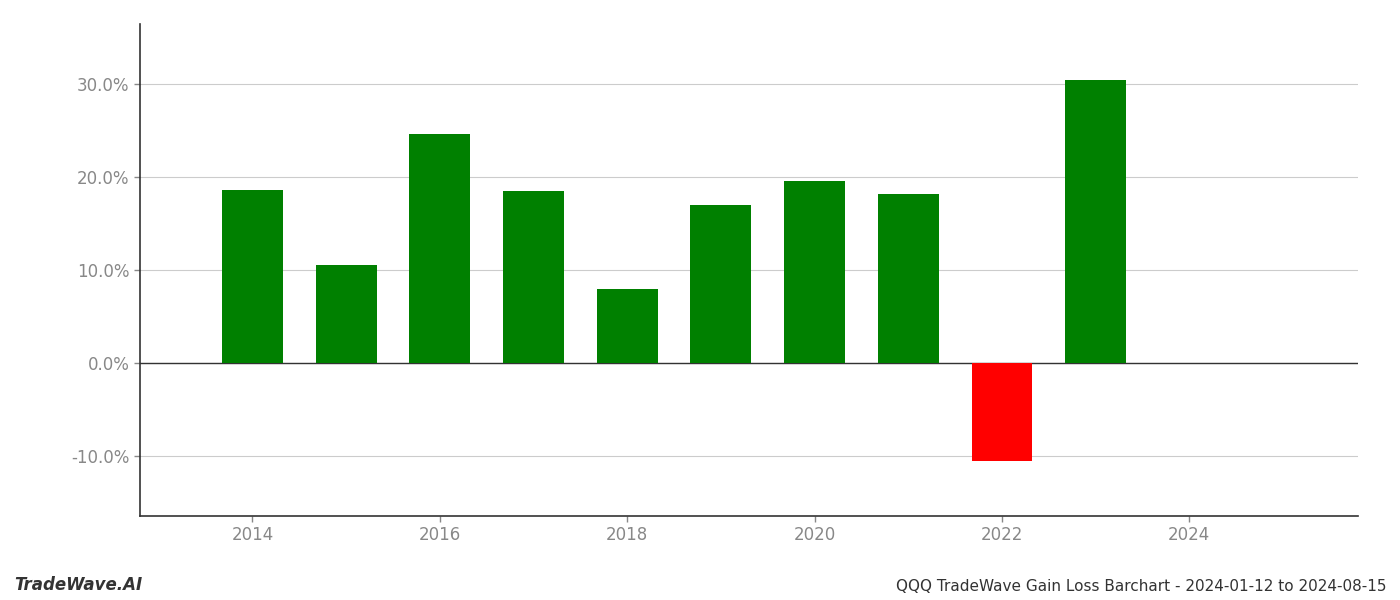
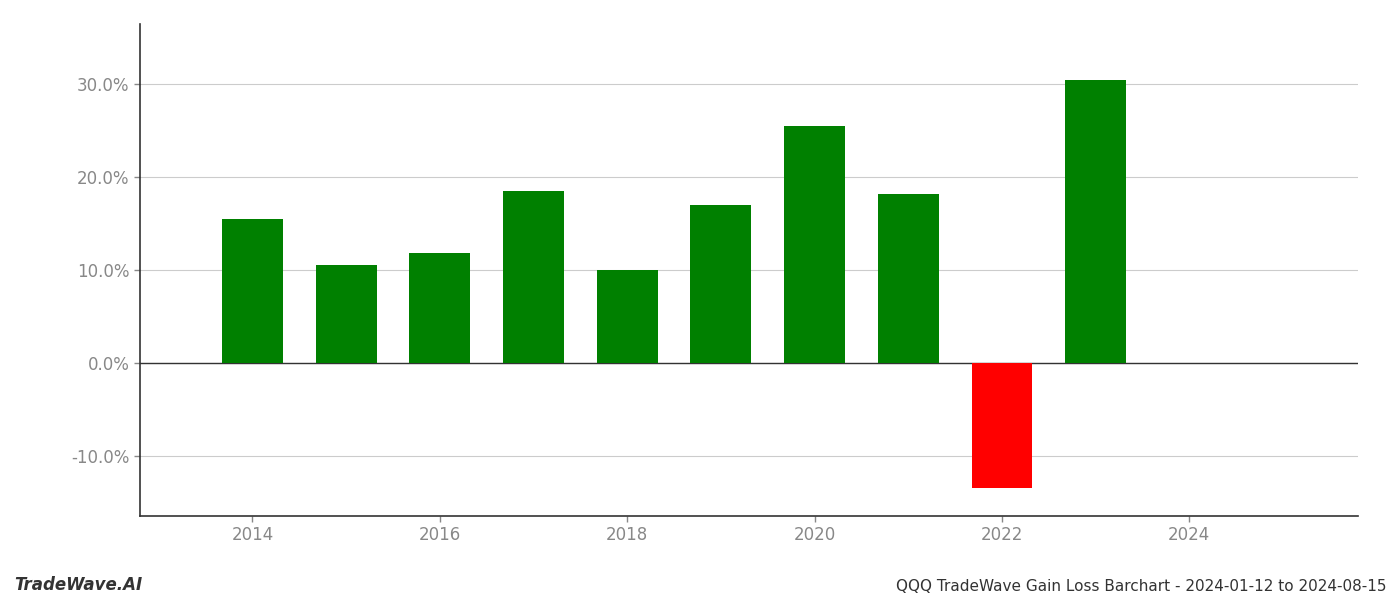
2014: 18.6% -> 15.5%
2016: 24.6% -> 11.8%
2018: 8.0% -> 10.0%
2020: 19.6% -> 25.5%
2022: -10.6% -> -13.5%
